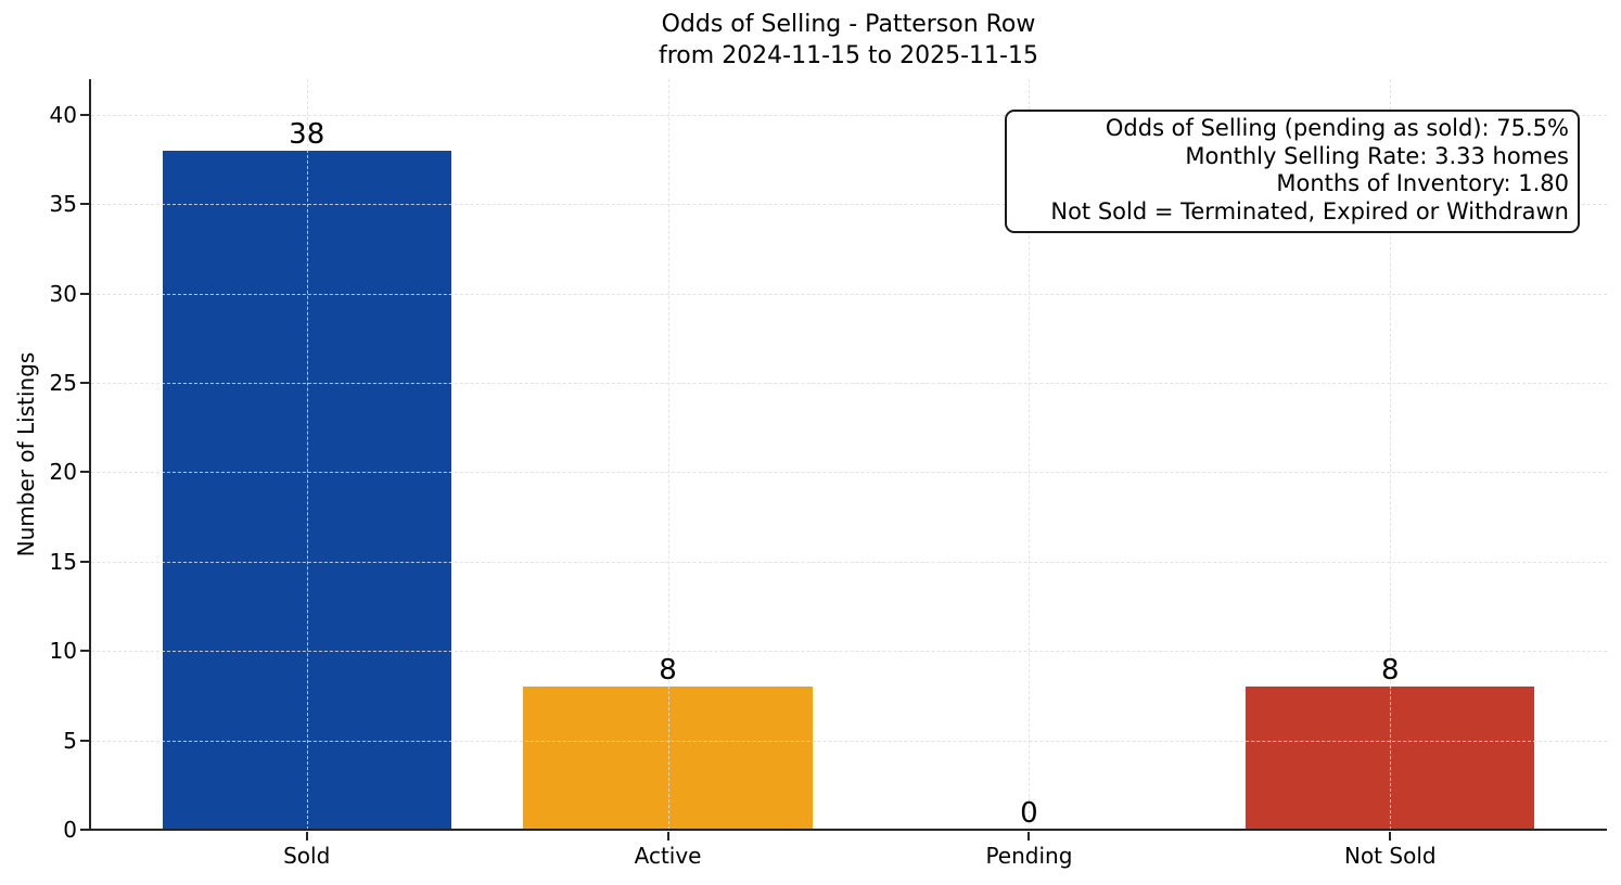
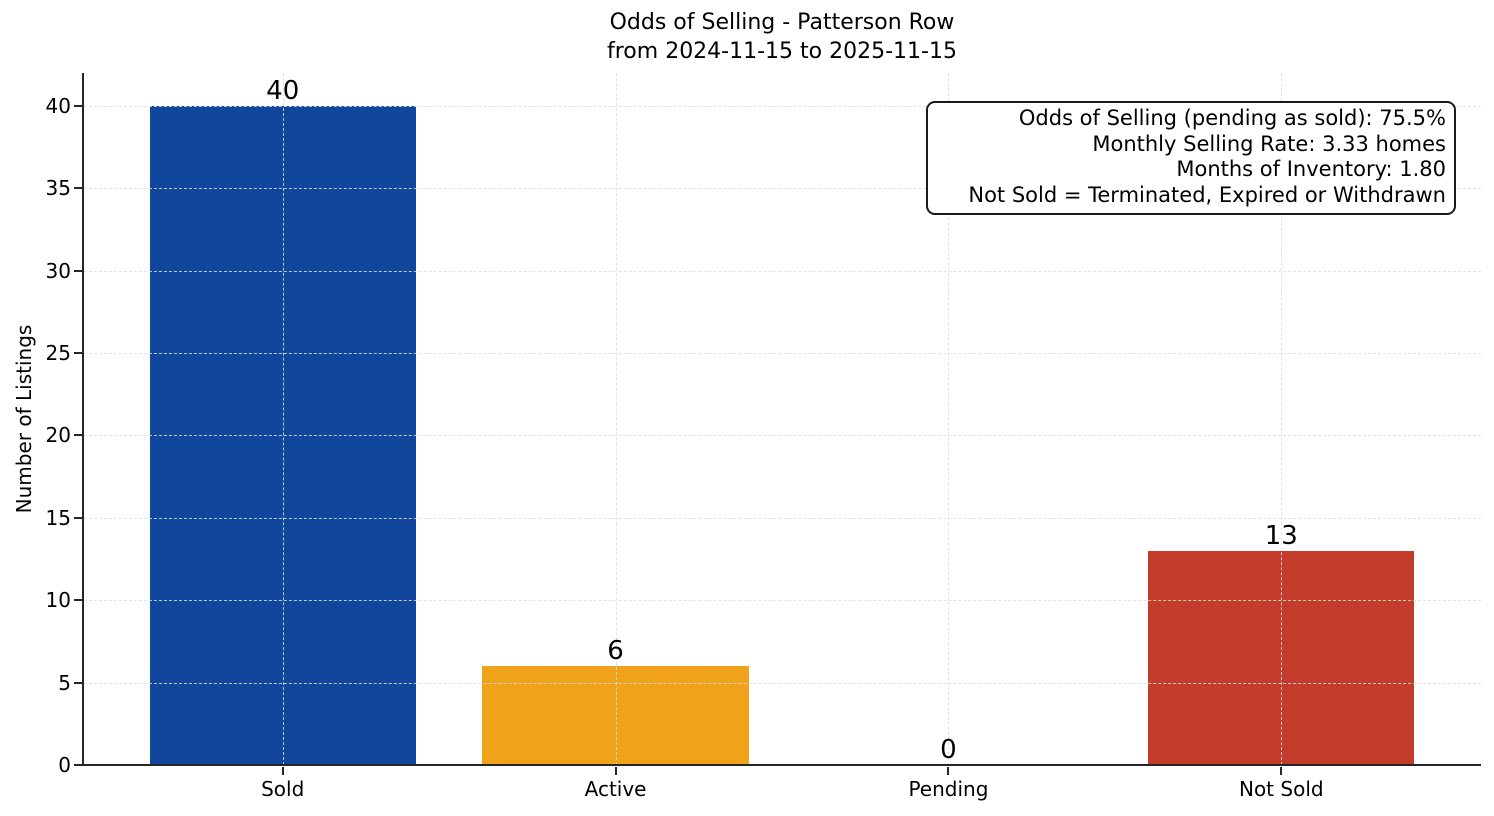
Sold: 38 -> 40
Active: 8 -> 6
Not Sold: 8 -> 13
